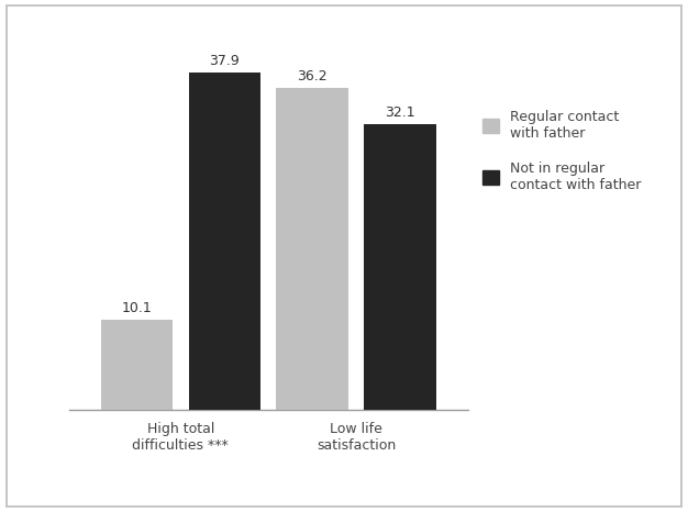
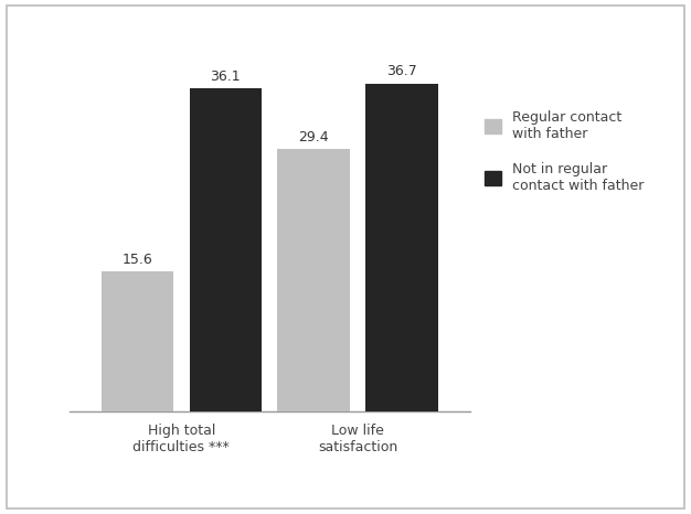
Regular contact with father/High total difficulties ***: 10.1 -> 15.6
Not in regular contact with father/High total difficulties ***: 37.9 -> 36.1
Regular contact with father/Low life satisfaction: 36.2 -> 29.4
Not in regular contact with father/Low life satisfaction: 32.1 -> 36.7
